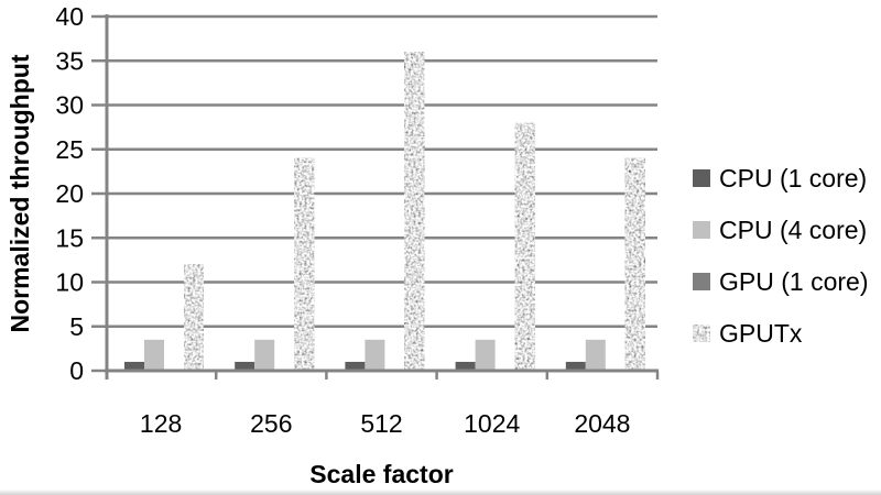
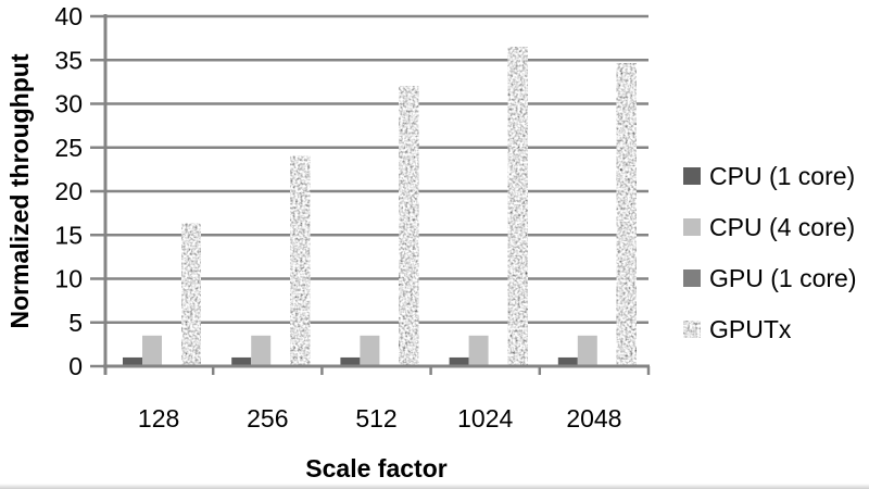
GPUTx/128: 12 -> 16
GPUTx/512: 36 -> 32
GPUTx/1024: 28 -> 36
GPUTx/2048: 24 -> 35
